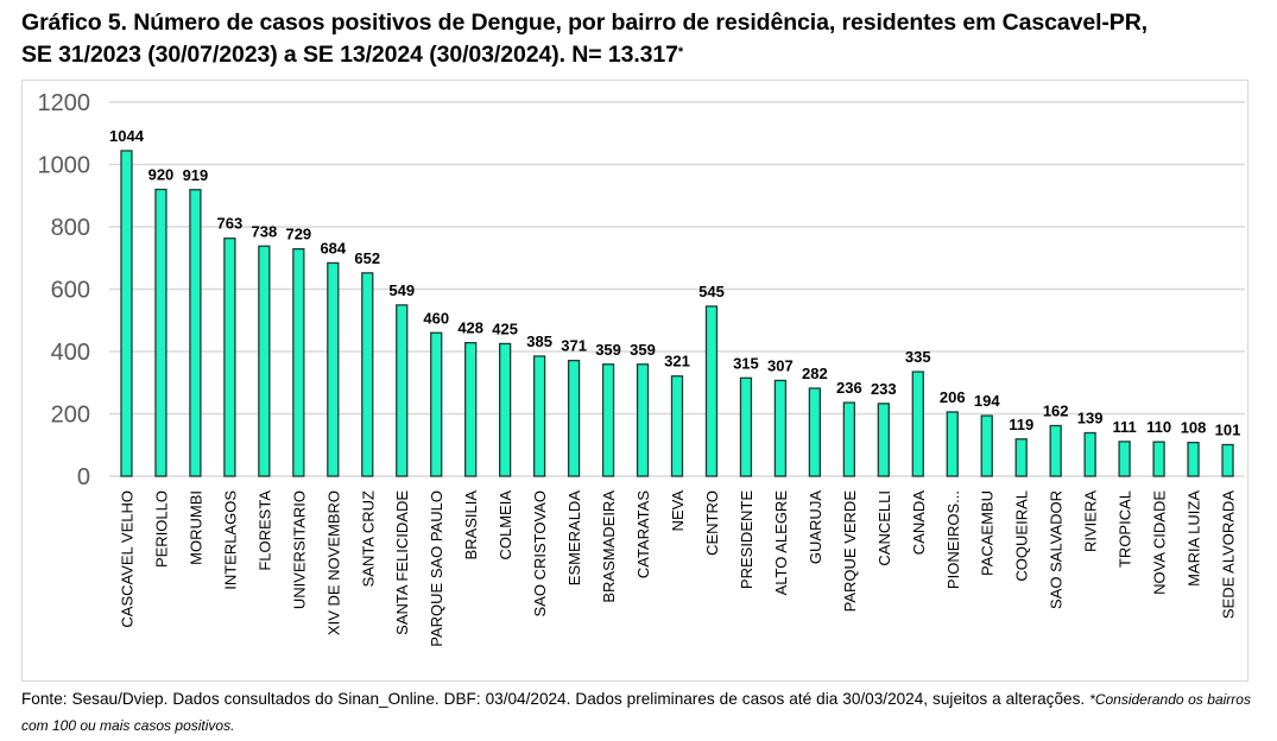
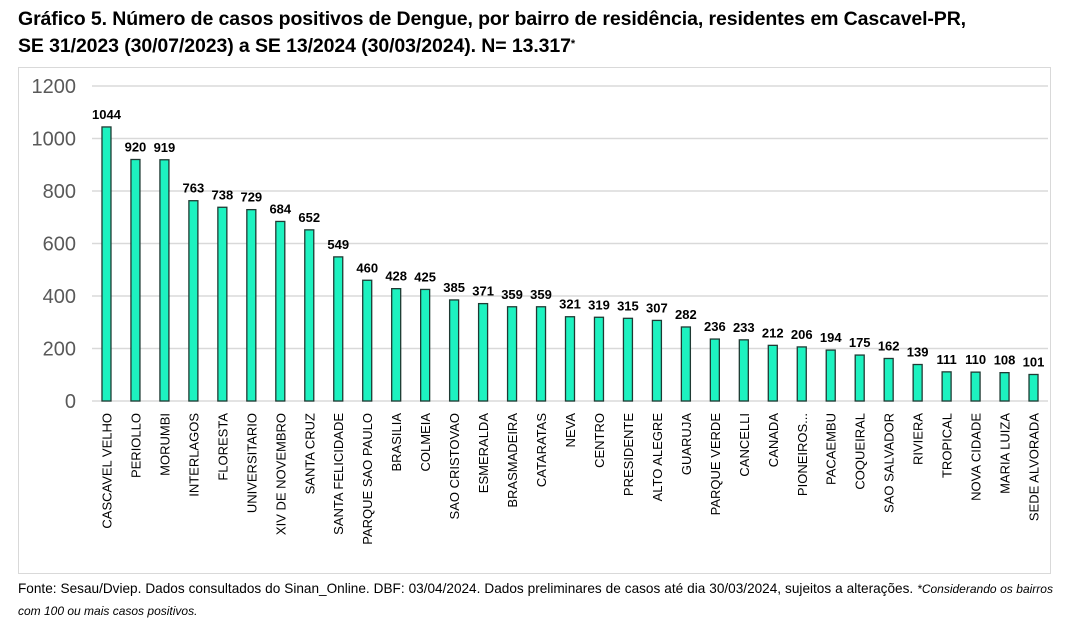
CENTRO: 545 -> 319
CANADA: 335 -> 212
COQUEIRAL: 119 -> 175
